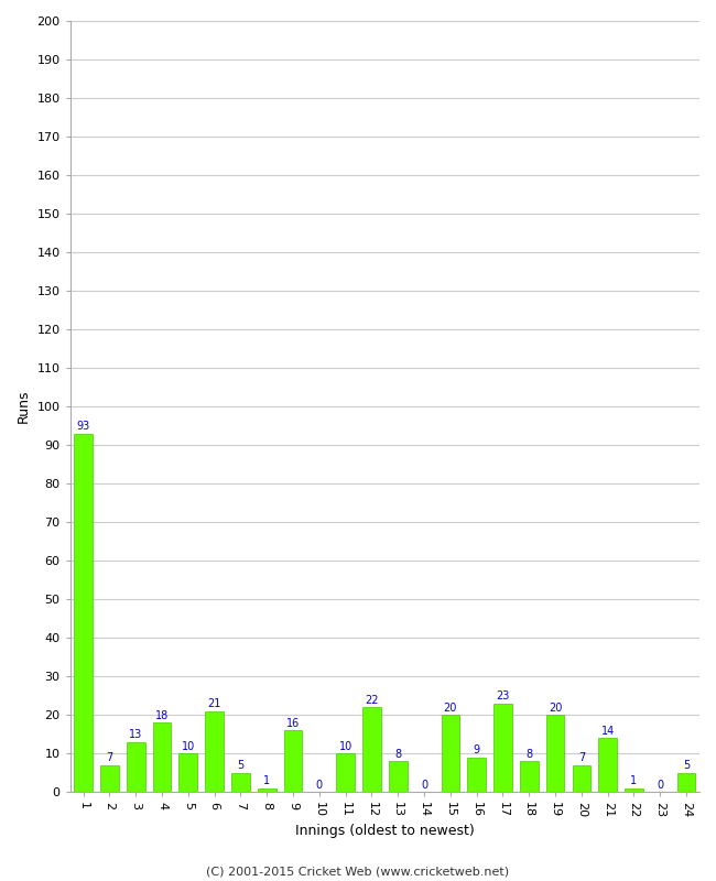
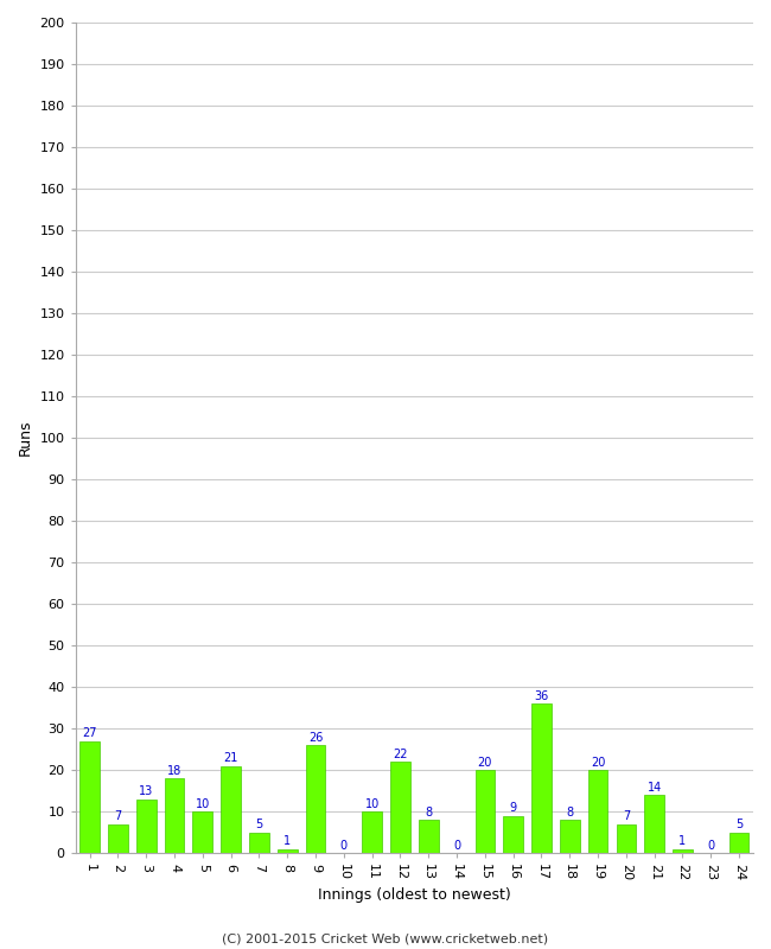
1: 93 -> 27
9: 16 -> 26
17: 23 -> 36
